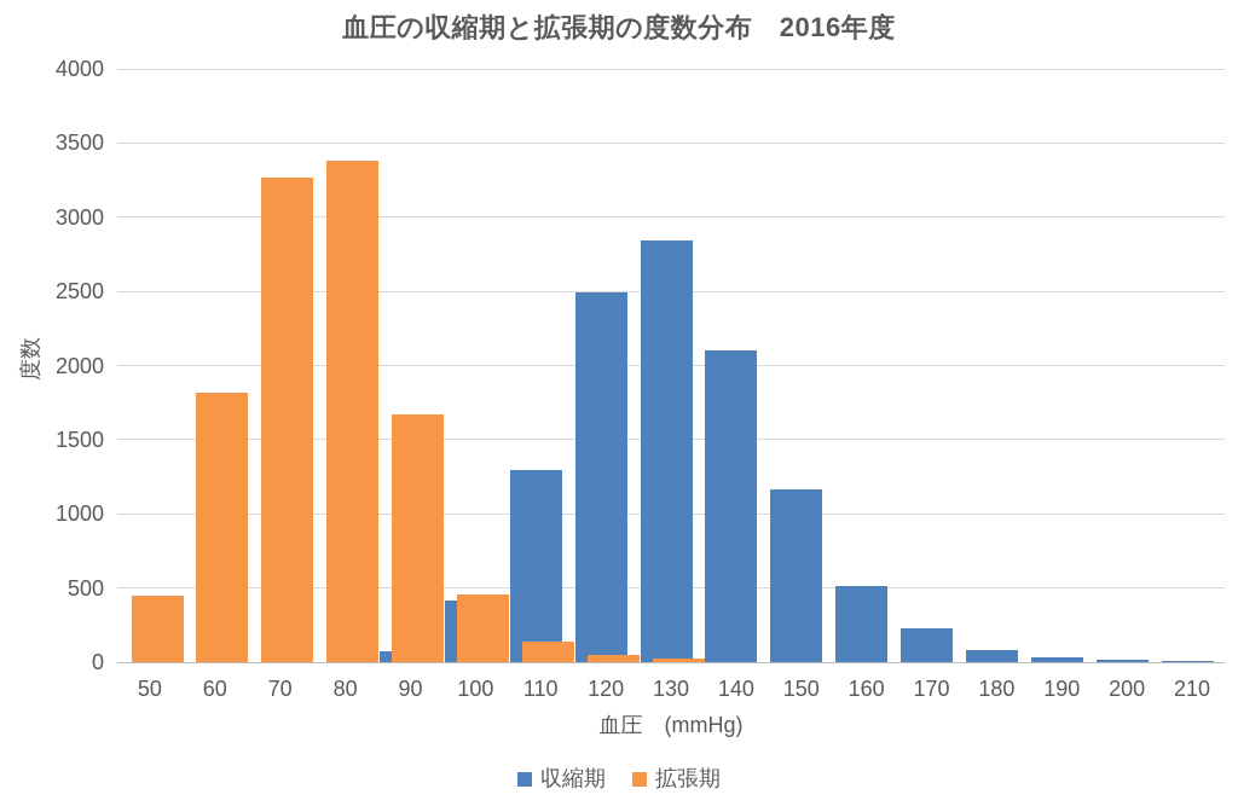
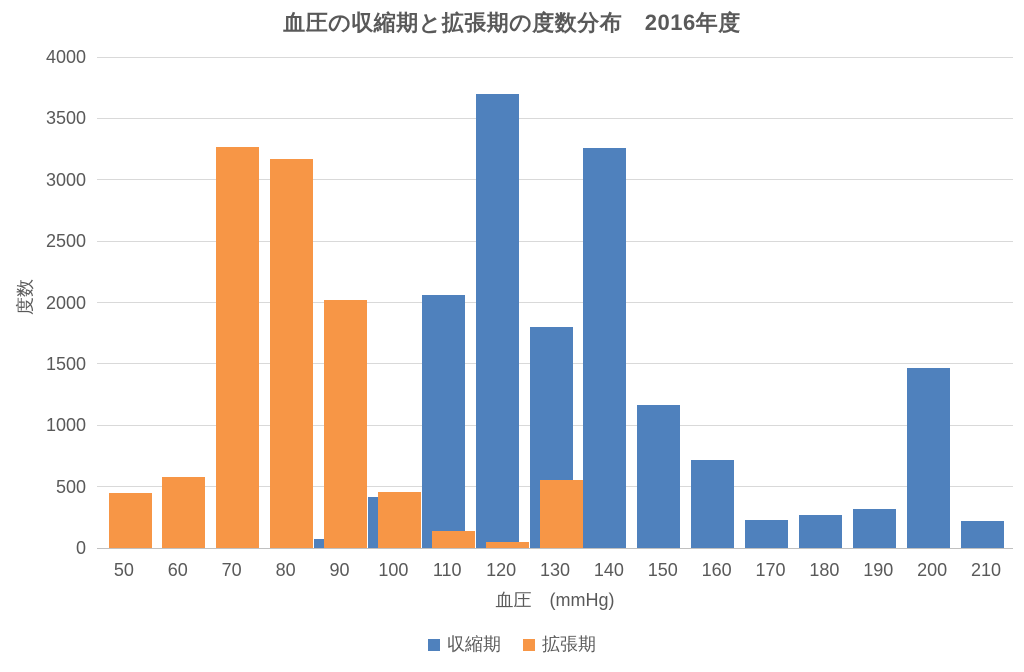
拡張期/60: 1820 -> 580
拡張期/80: 3380 -> 3170
拡張期/90: 1670 -> 2020
収縮期/110: 1300 -> 2060
収縮期/120: 2490 -> 3700
収縮期/130: 2840 -> 1800
拡張期/130: 20 -> 550
収縮期/140: 2100 -> 3260
収縮期/160: 510 -> 720
収縮期/180: 80 -> 270
収縮期/190: 30 -> 320
収縮期/200: 20 -> 1470
収縮期/210: 10 -> 220
